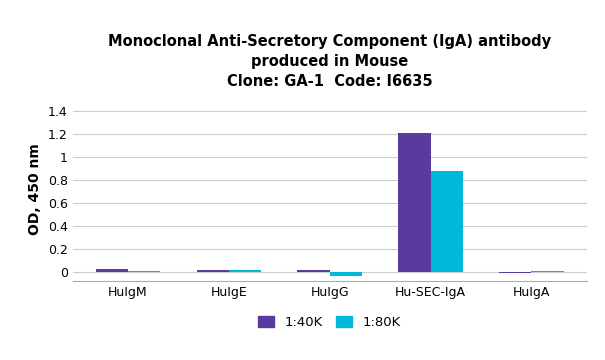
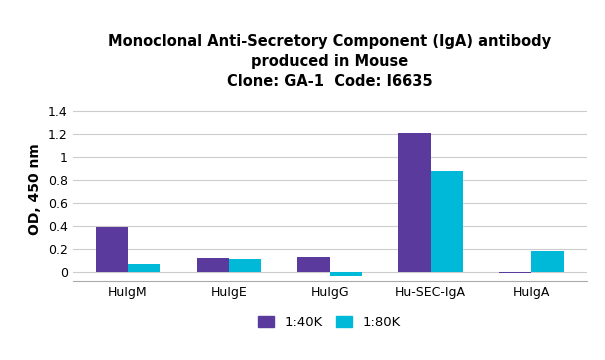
1:40K/HuIgM: 0.03 -> 0.39
1:80K/HuIgM: 0.01 -> 0.07
1:40K/HuIgE: 0.01 -> 0.12
1:80K/HuIgE: 0.01 -> 0.11
1:40K/HuIgG: 0.01 -> 0.13
1:80K/HuIgA: 0.01 -> 0.18
